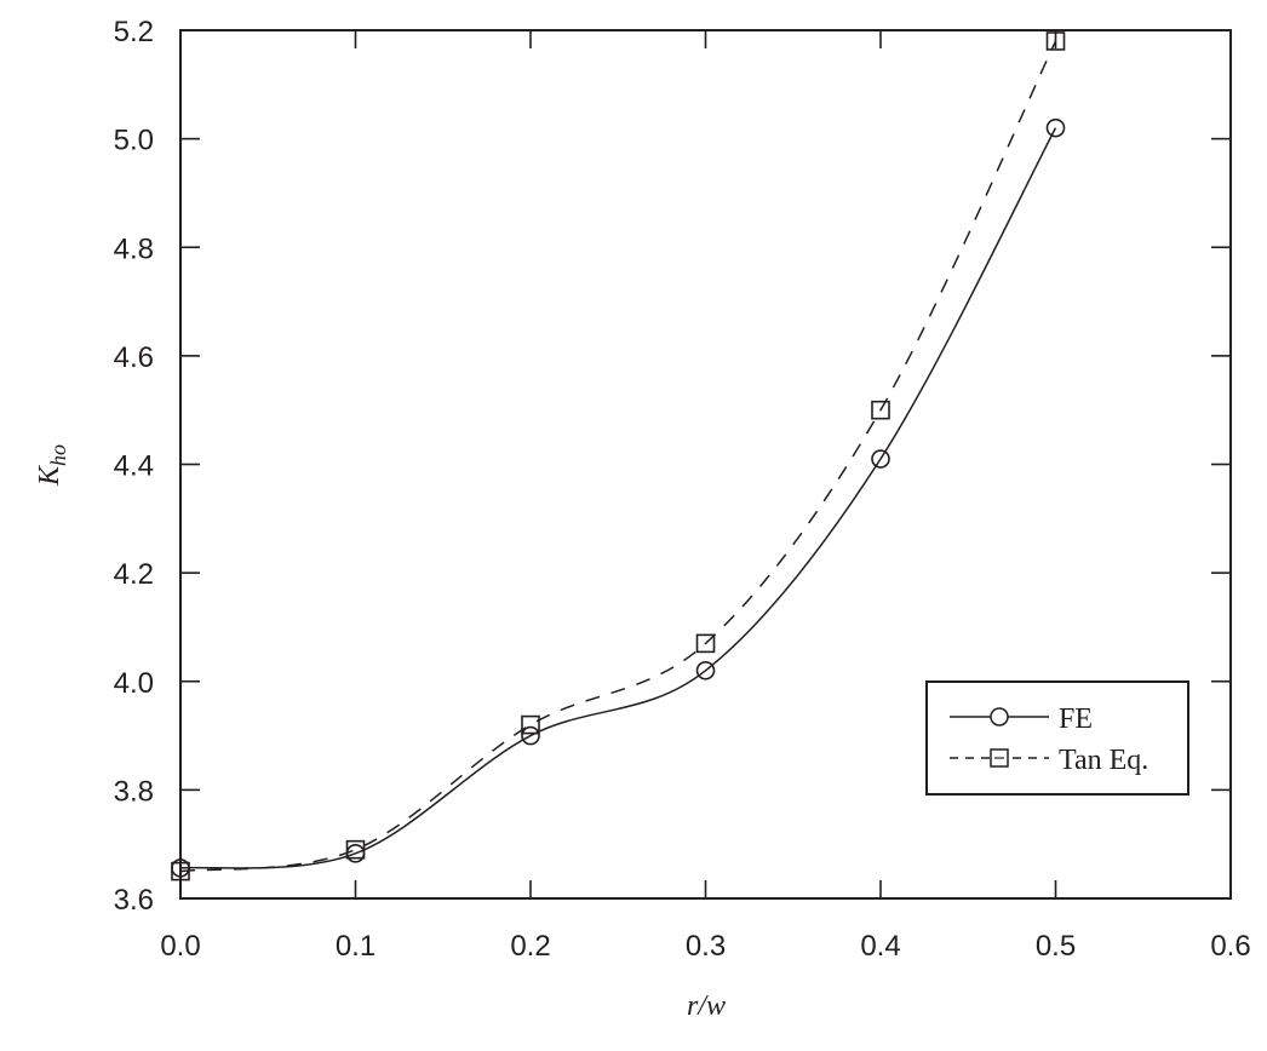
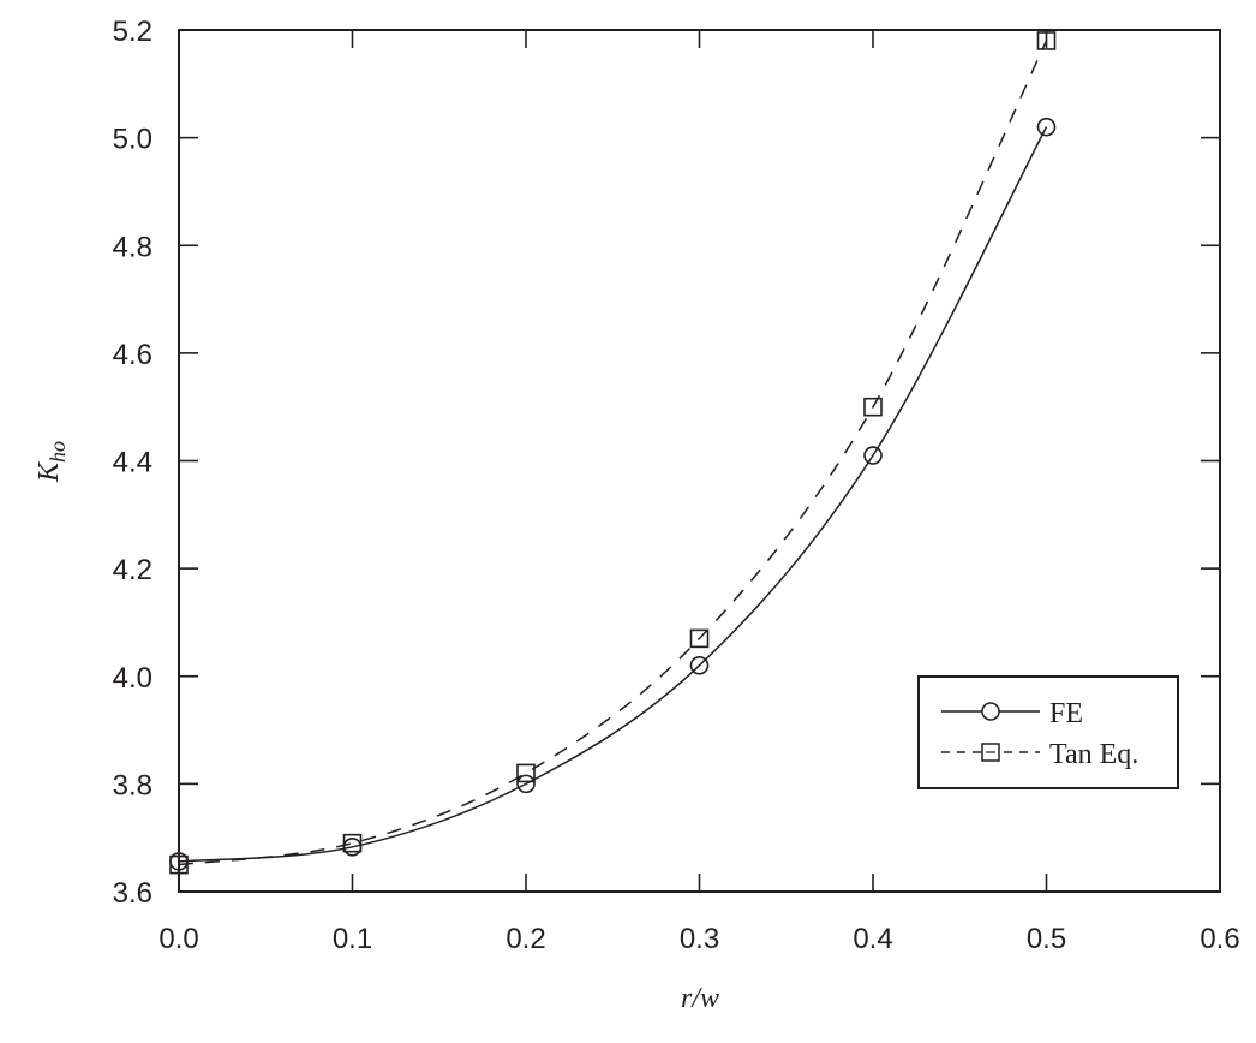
FE/0.2: 3.90 -> 3.80
Tan Eq./0.2: 3.92 -> 3.82
